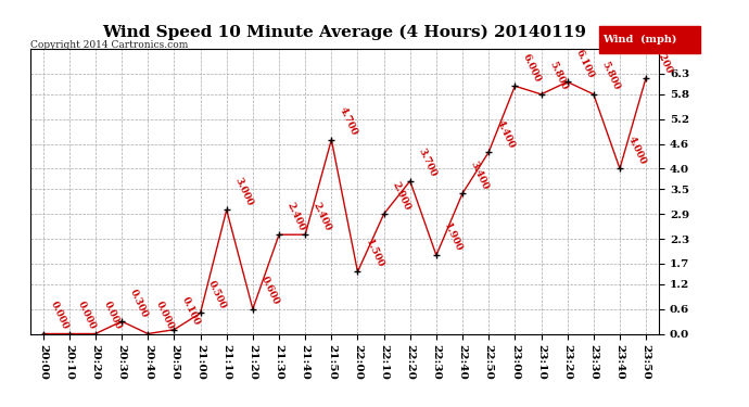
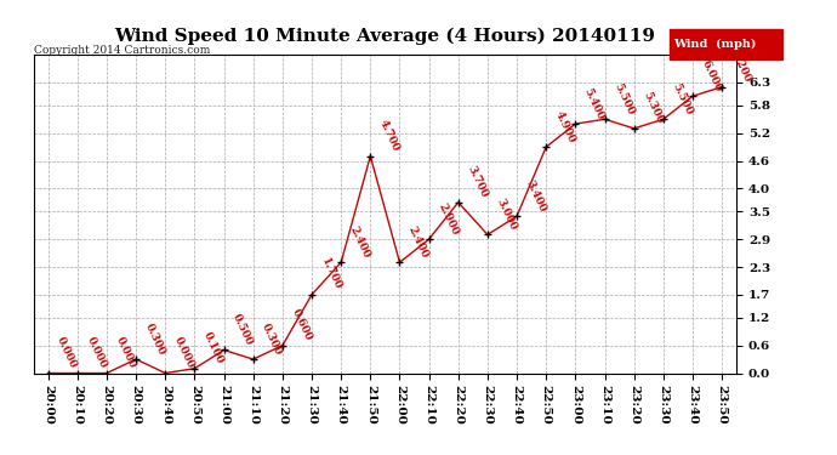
21:10: 3.000 -> 0.300
21:30: 2.400 -> 1.700
22:00: 1.500 -> 2.400
22:30: 1.900 -> 3.000
22:50: 4.400 -> 4.900
23:00: 6.000 -> 5.400
23:10: 5.800 -> 5.500
23:20: 6.100 -> 5.300
23:30: 5.800 -> 5.500
23:40: 4.000 -> 6.000
